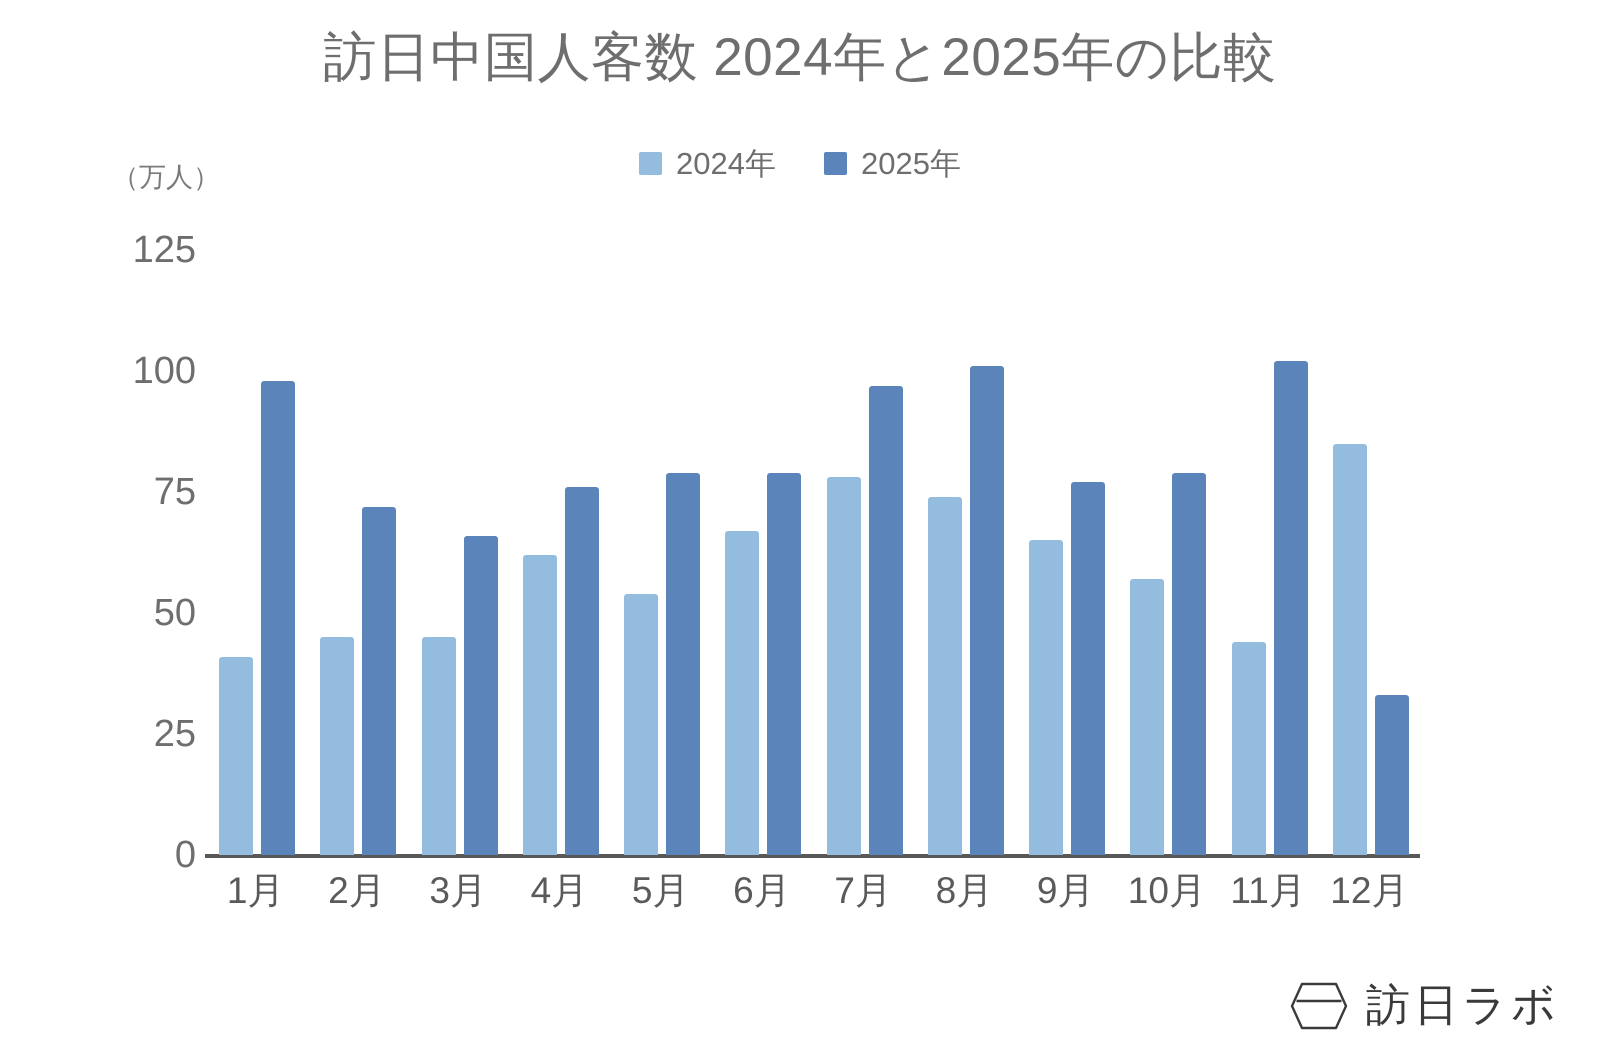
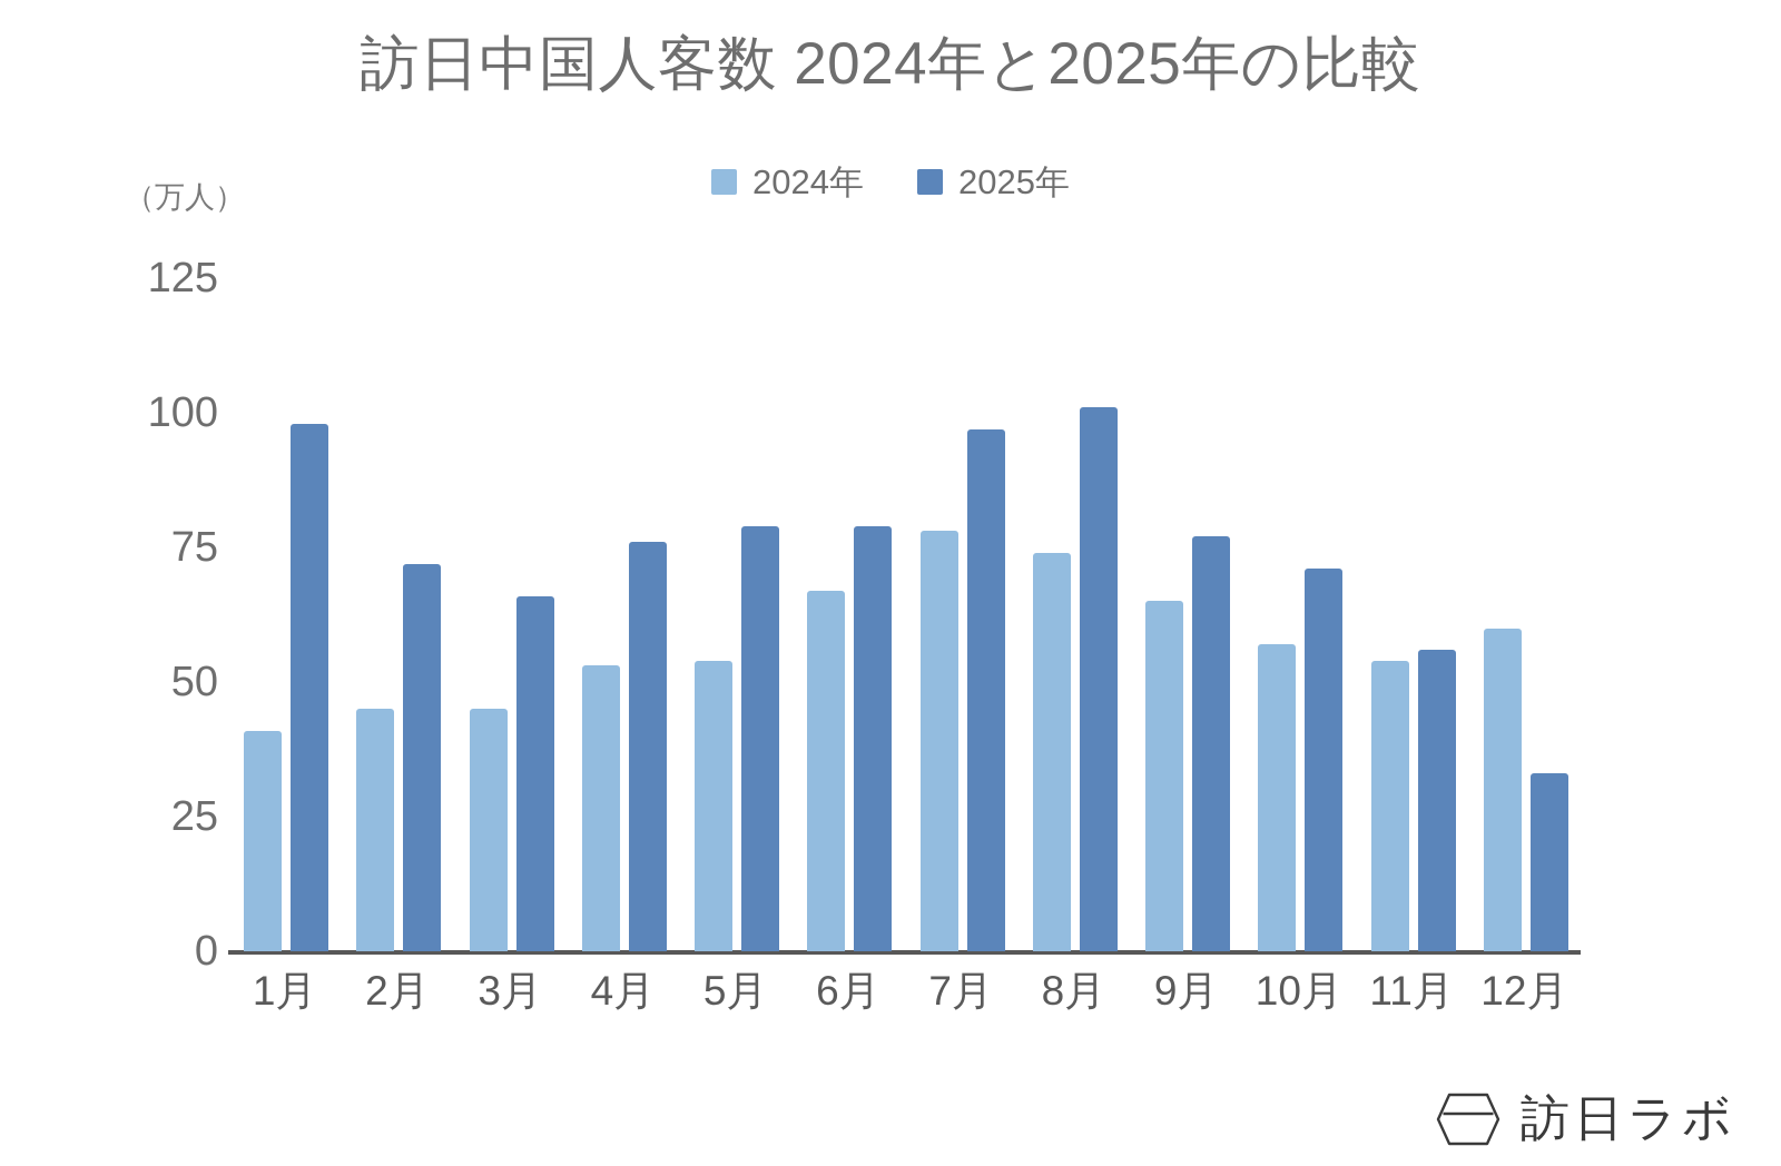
2024年/4月: 62 -> 53
2025年/10月: 79 -> 71
2024年/11月: 44 -> 54
2025年/11月: 102 -> 56
2024年/12月: 85 -> 60
